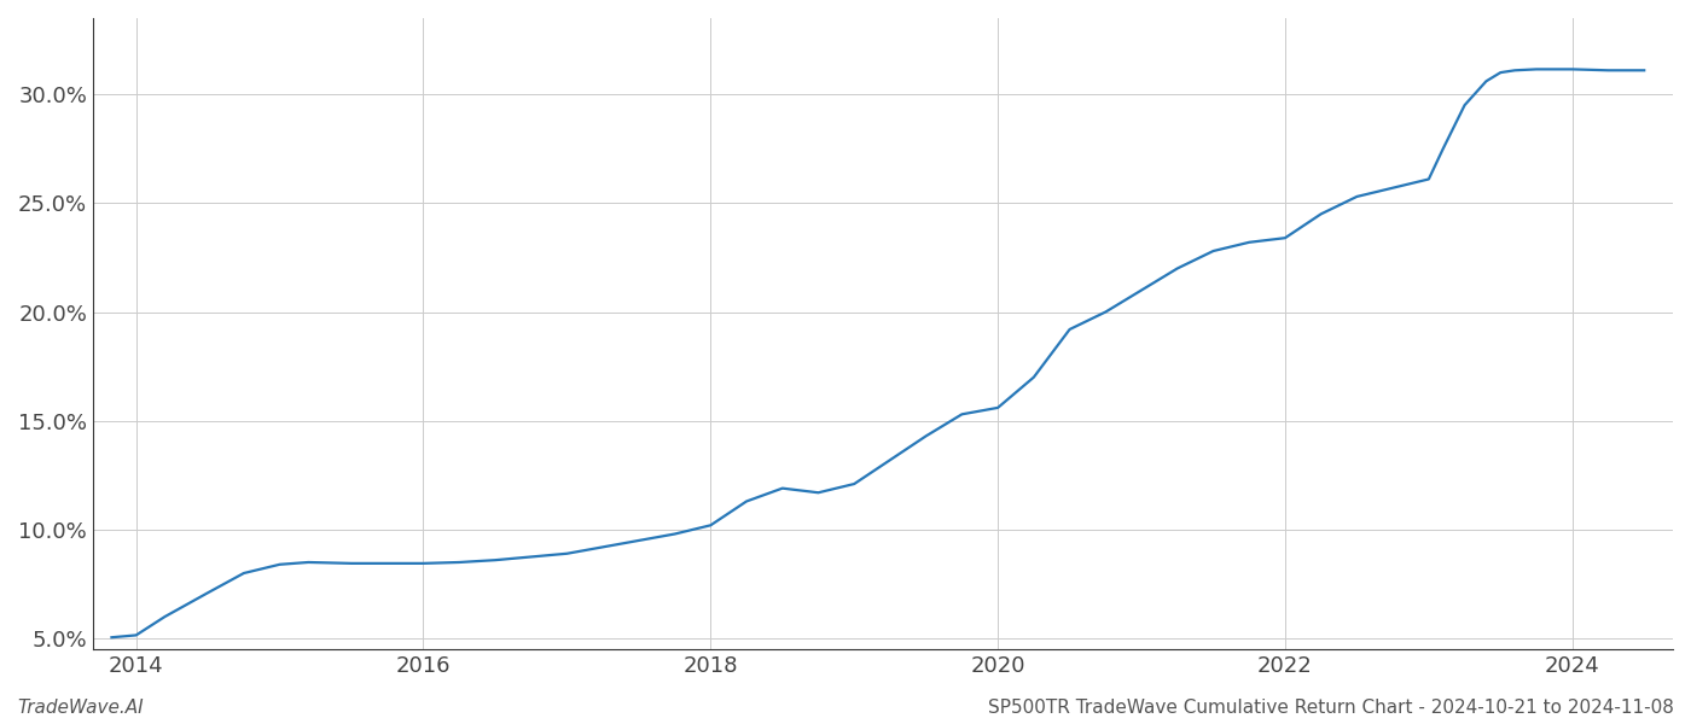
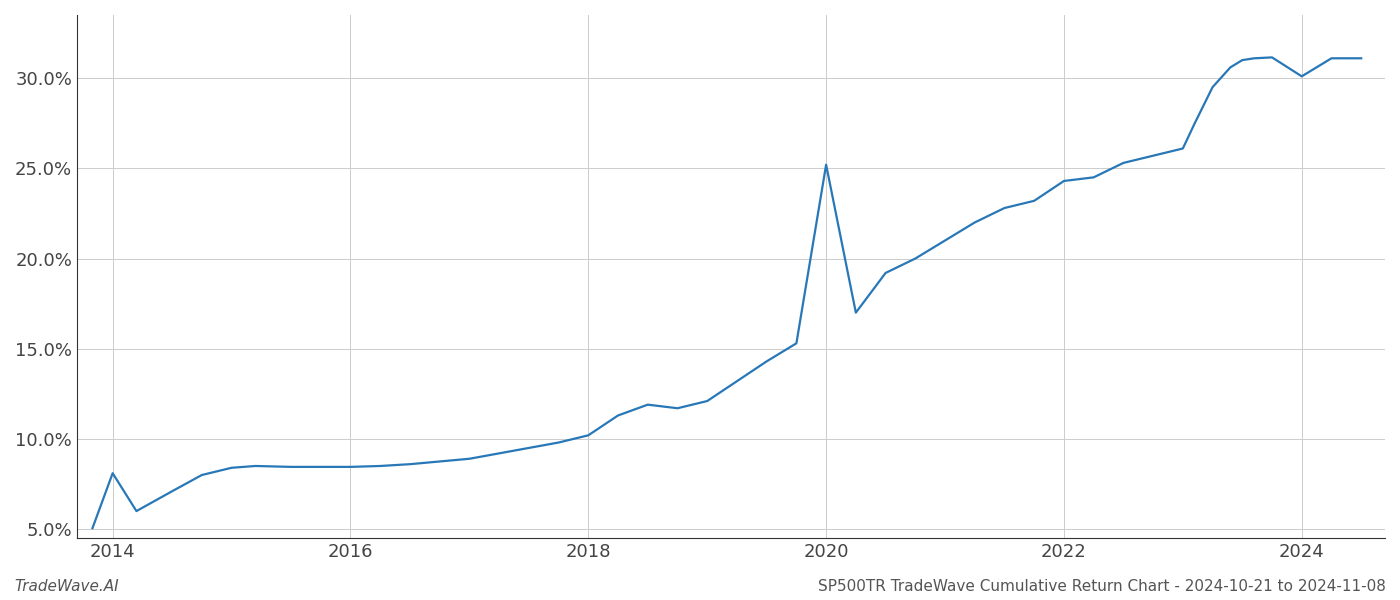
2014: 5.2% -> 8.1%
2020: 15.6% -> 25.2%
2022: 23.4% -> 24.3%
2024: 31.1% -> 30.1%
